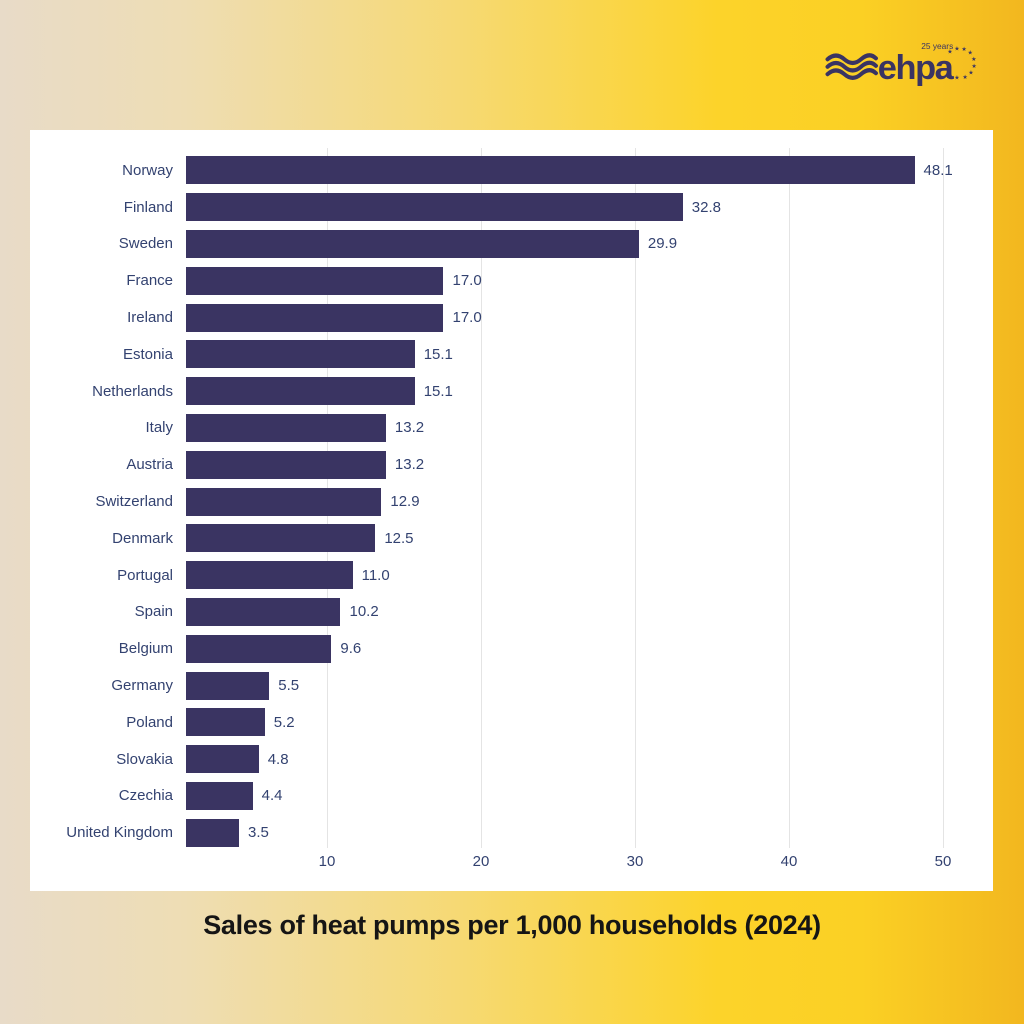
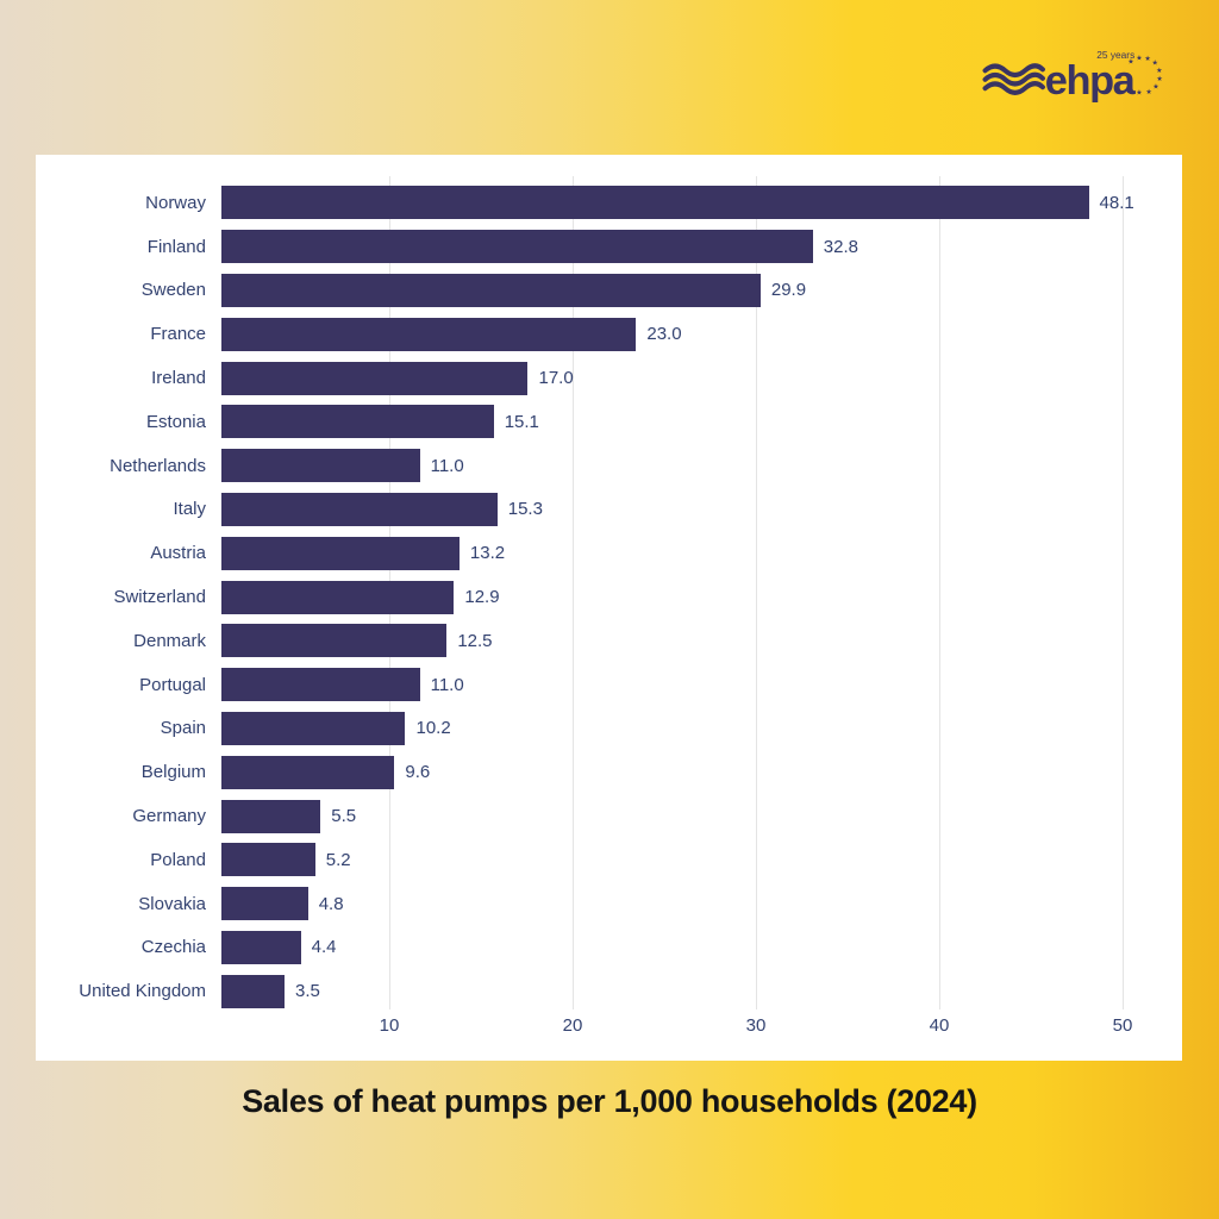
France: 17.0 -> 23.0
Netherlands: 15.1 -> 11.0
Italy: 13.2 -> 15.3
